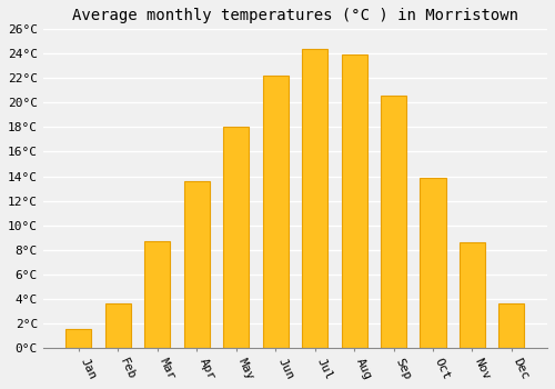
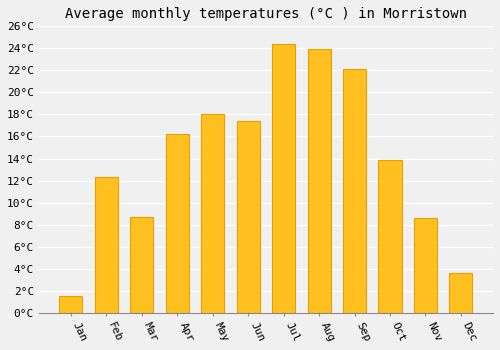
Feb: 3.6°C -> 12.3°C
Apr: 13.6°C -> 16.2°C
Jun: 22.2°C -> 17.4°C
Sep: 20.6°C -> 22.1°C
